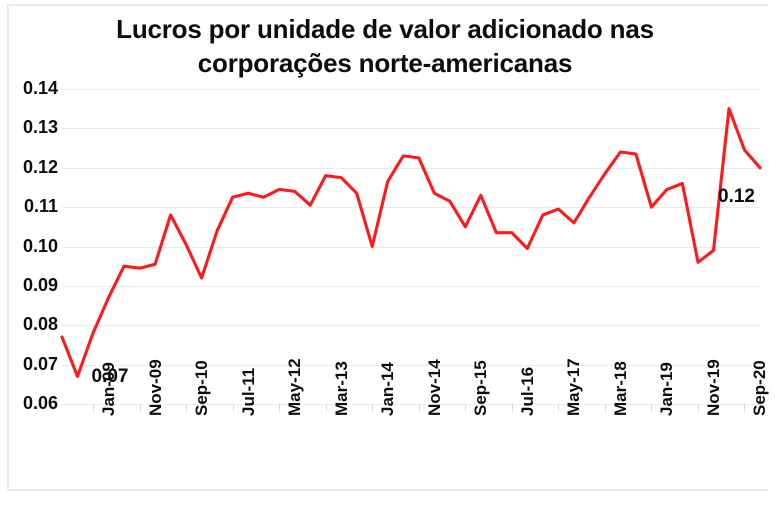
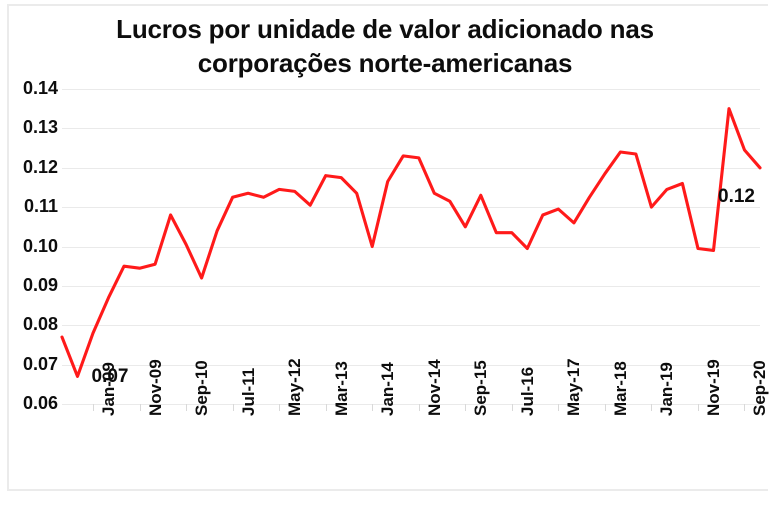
Nov-19: 0.096 -> 0.100
